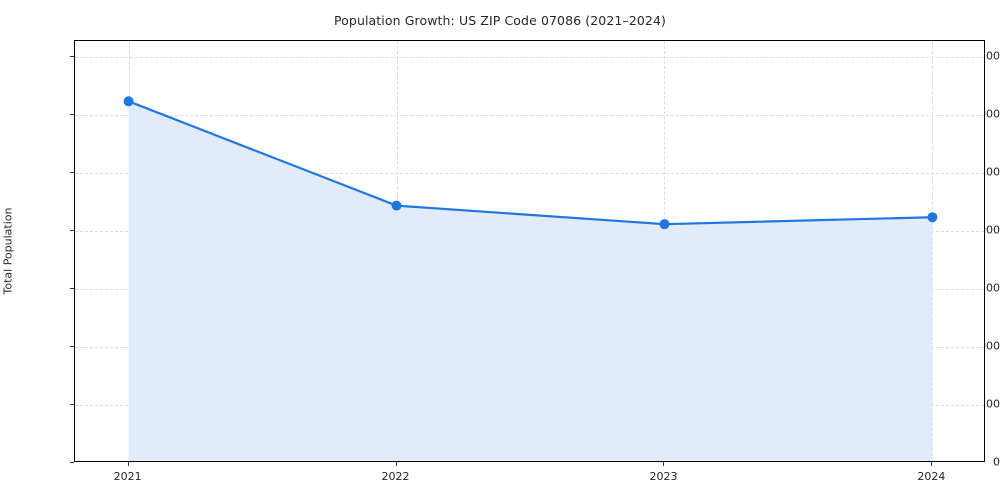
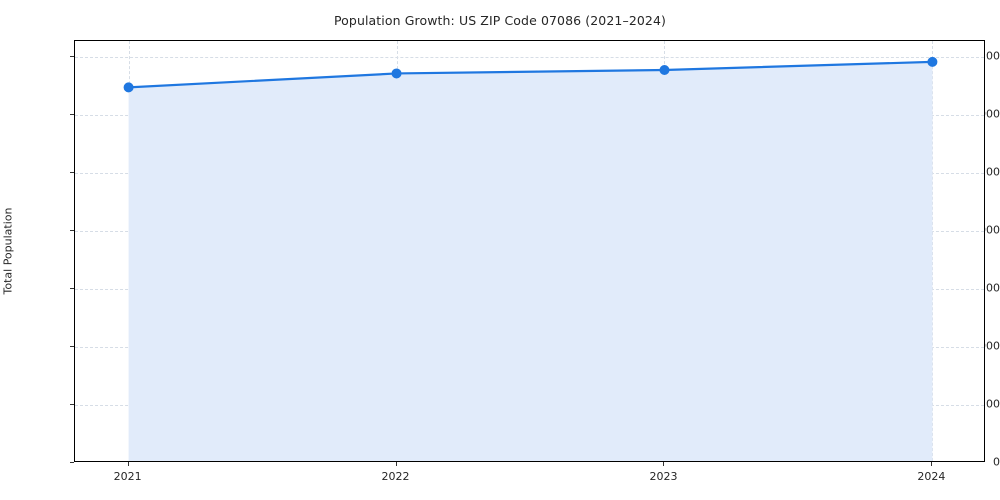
2021: 15600 -> 16200
2022: 11100 -> 16800
2023: 10300 -> 17000
2024: 10600 -> 17300
